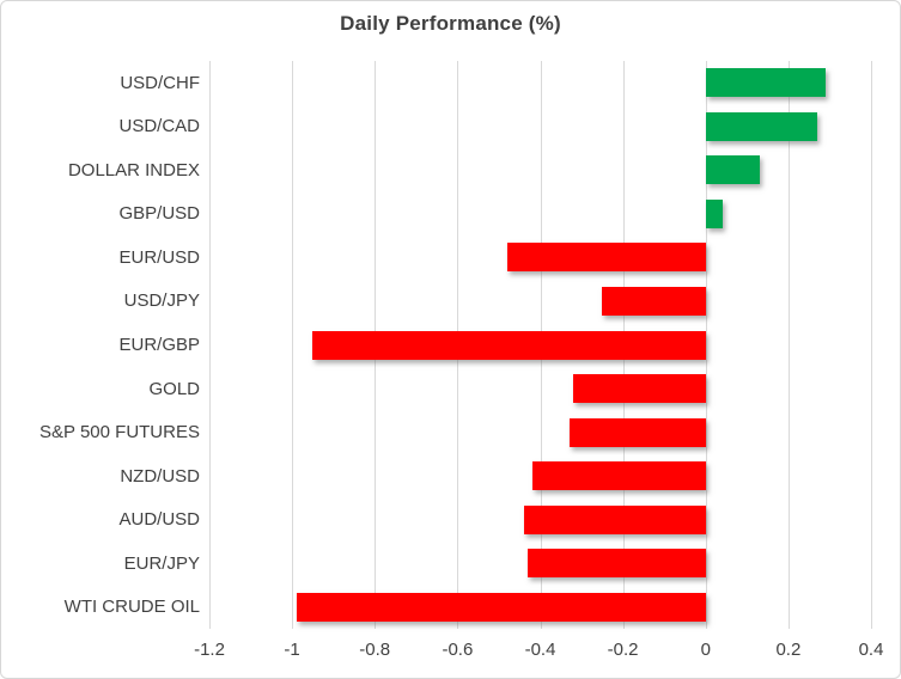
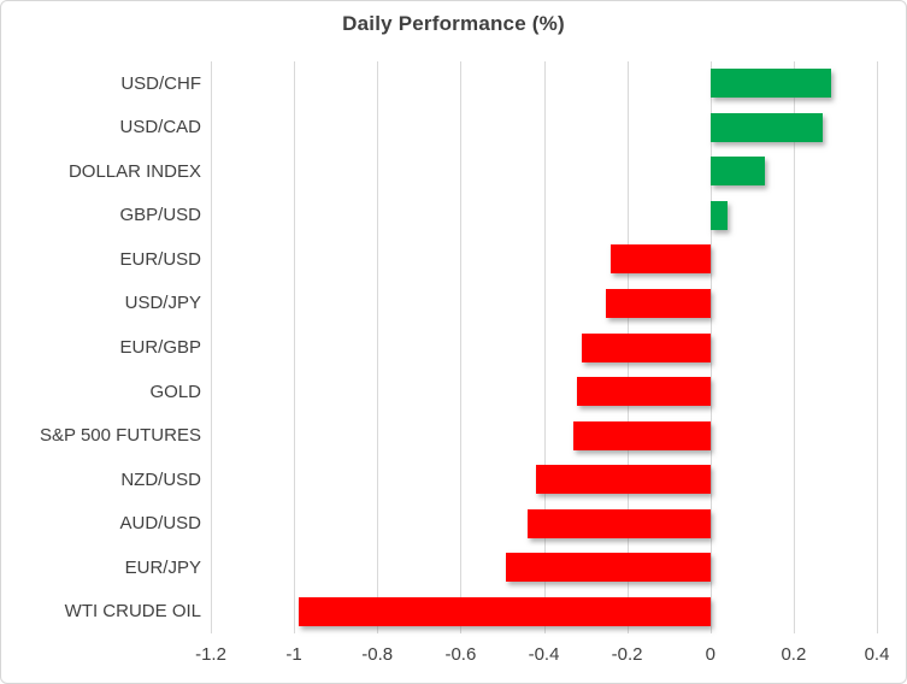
EUR/USD: -0.48 -> -0.24
EUR/GBP: -0.95 -> -0.31
EUR/JPY: -0.43 -> -0.49
